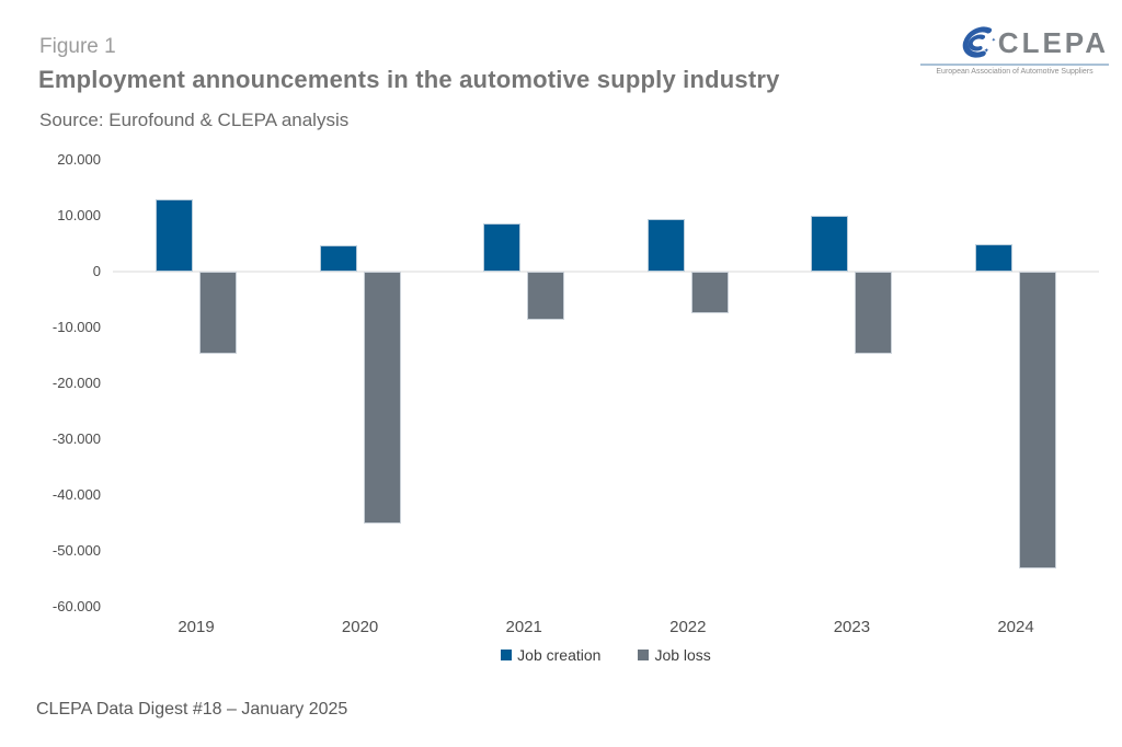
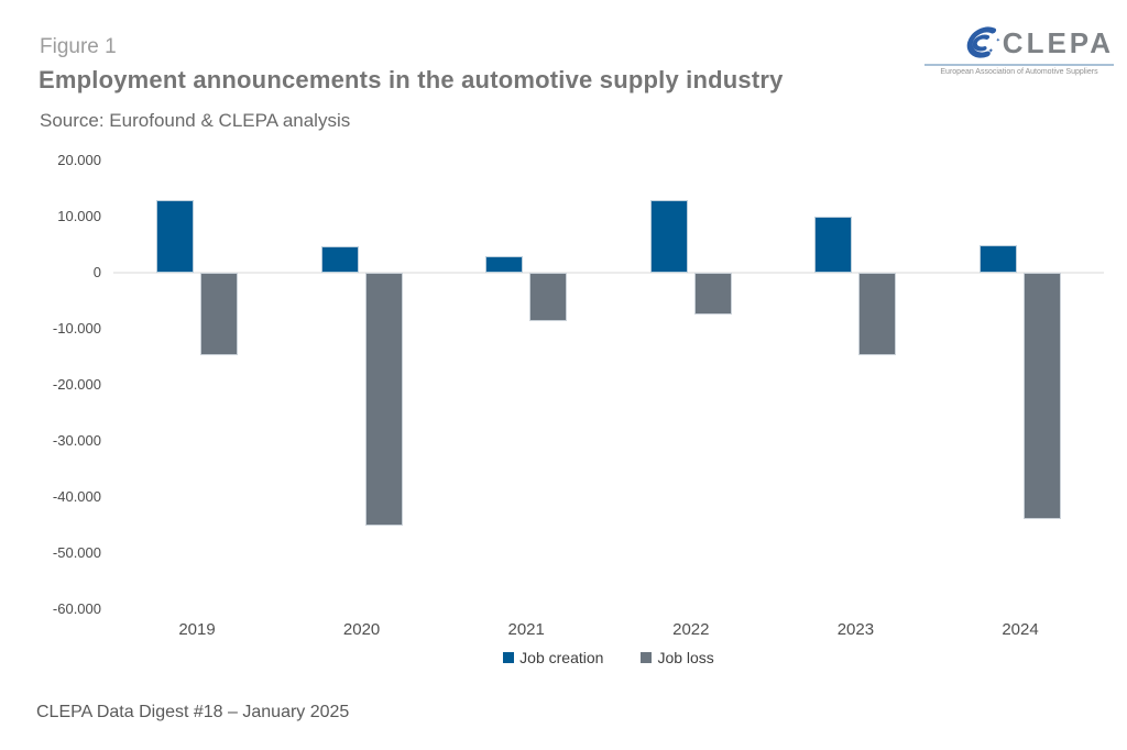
Job creation/2021: 9000 -> 3000
Job creation/2022: 10000 -> 13000
Job loss/2024: -53000 -> -44000
